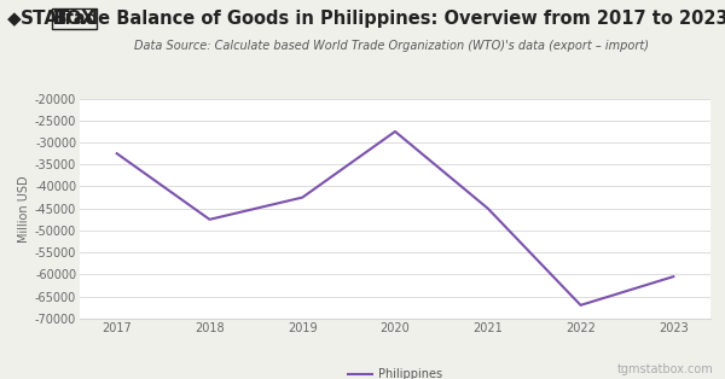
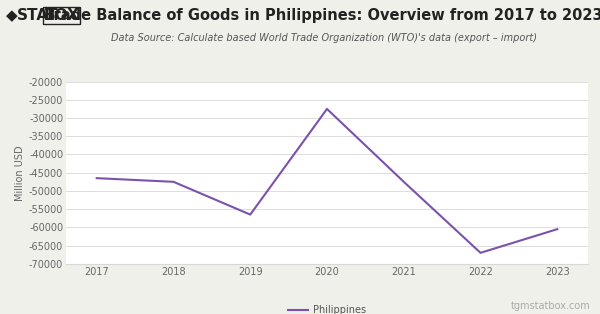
2017: -32500 -> -46500
2019: -42500 -> -56500
2021: -45000 -> -47500
